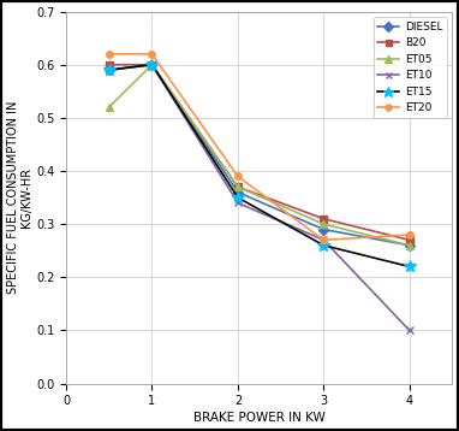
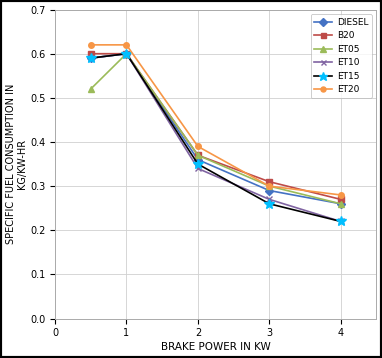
ET20/3: 0.27 -> 0.30
ET10/4: 0.10 -> 0.22
